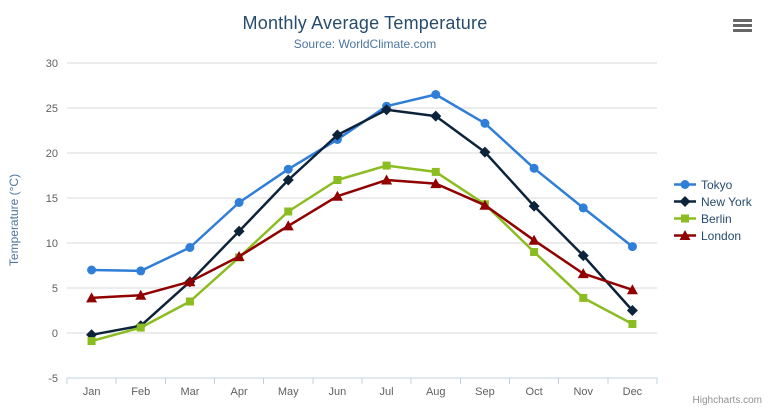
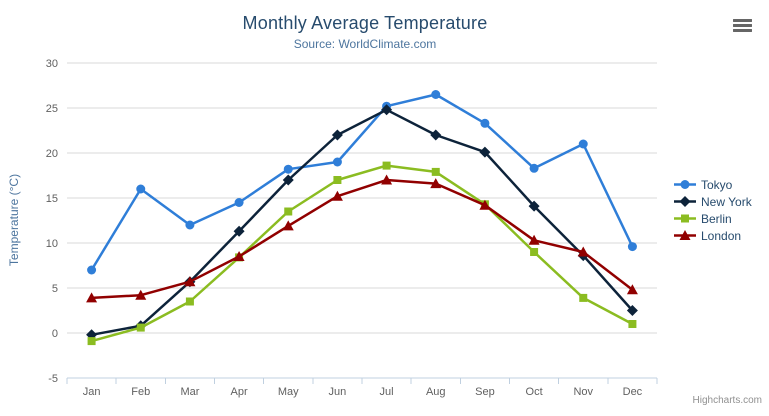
Tokyo/Feb: 7 -> 16
Tokyo/Mar: 10 -> 12
Tokyo/Jun: 22 -> 19
New York/Aug: 24 -> 22
Tokyo/Nov: 14 -> 21
London/Nov: 7 -> 9
